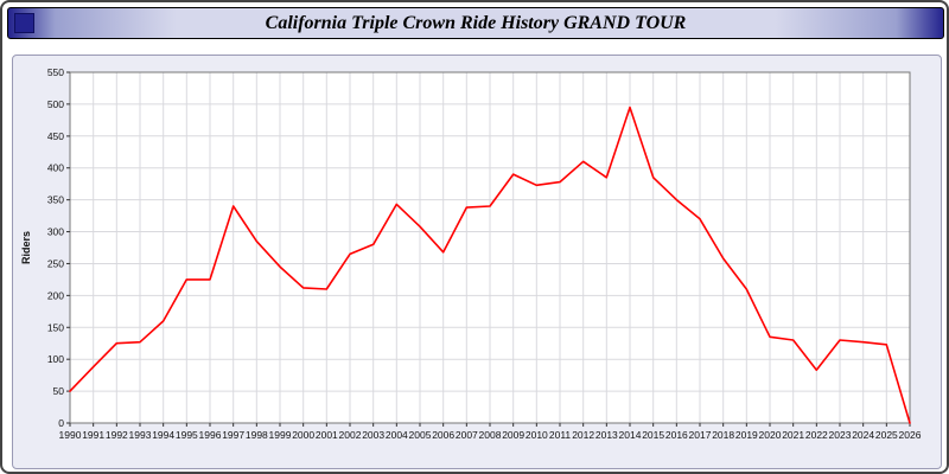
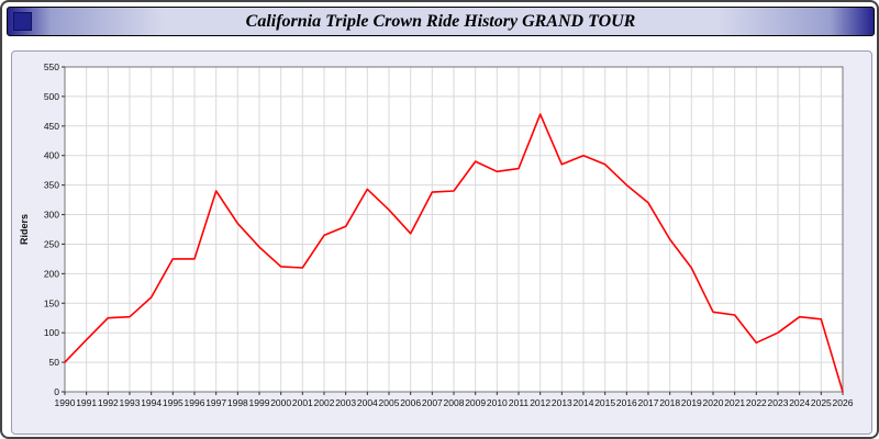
2012: 410 -> 470
2014: 500 -> 400
2023: 130 -> 100
